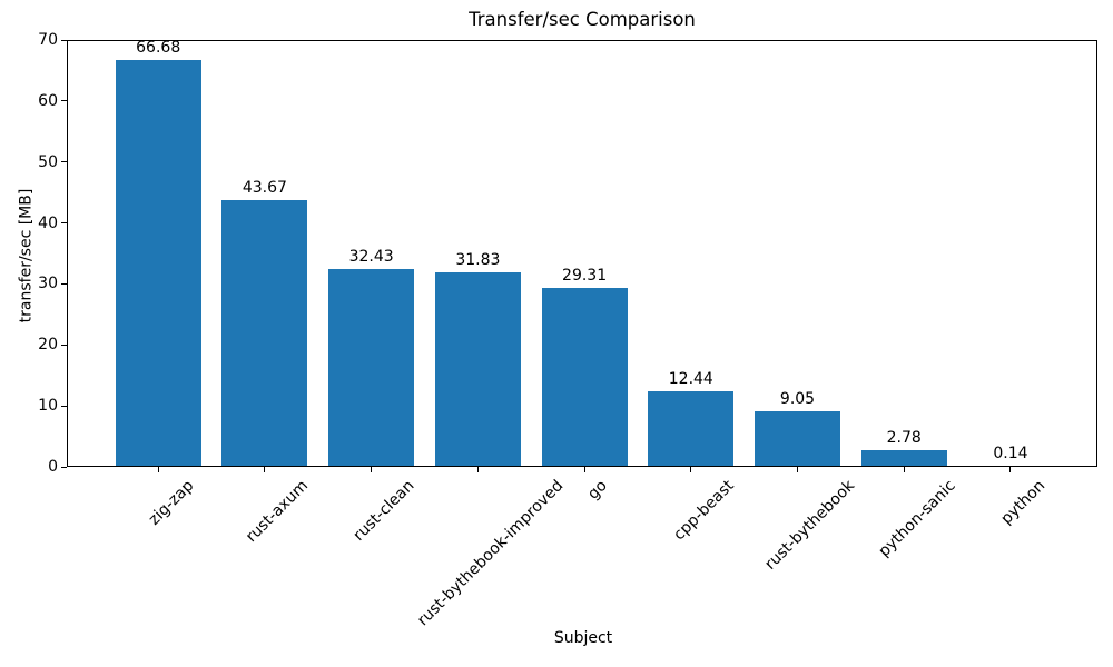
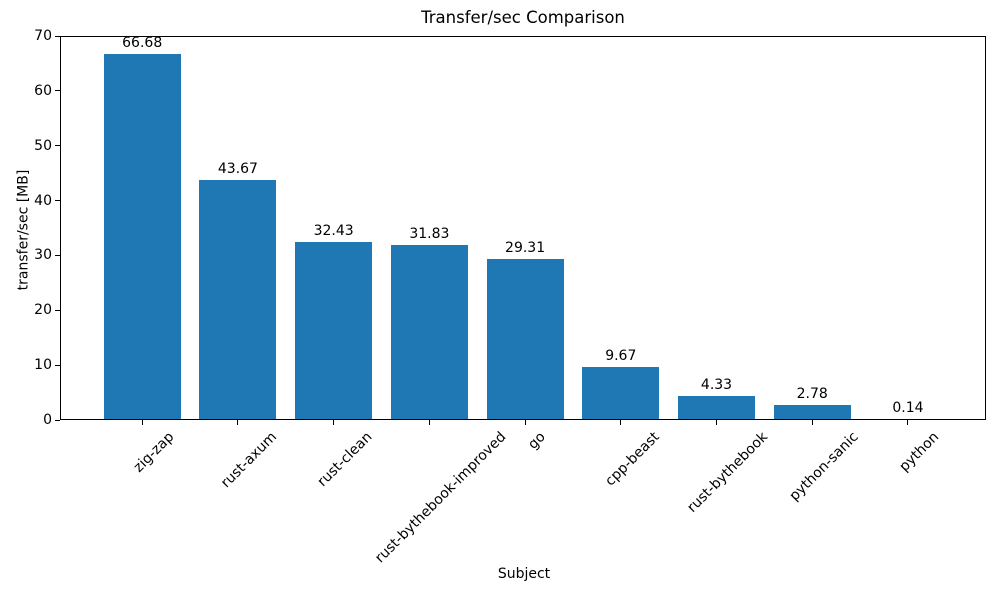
cpp-beast: 12.44 -> 9.67
rust-bythebook: 9.05 -> 4.33
